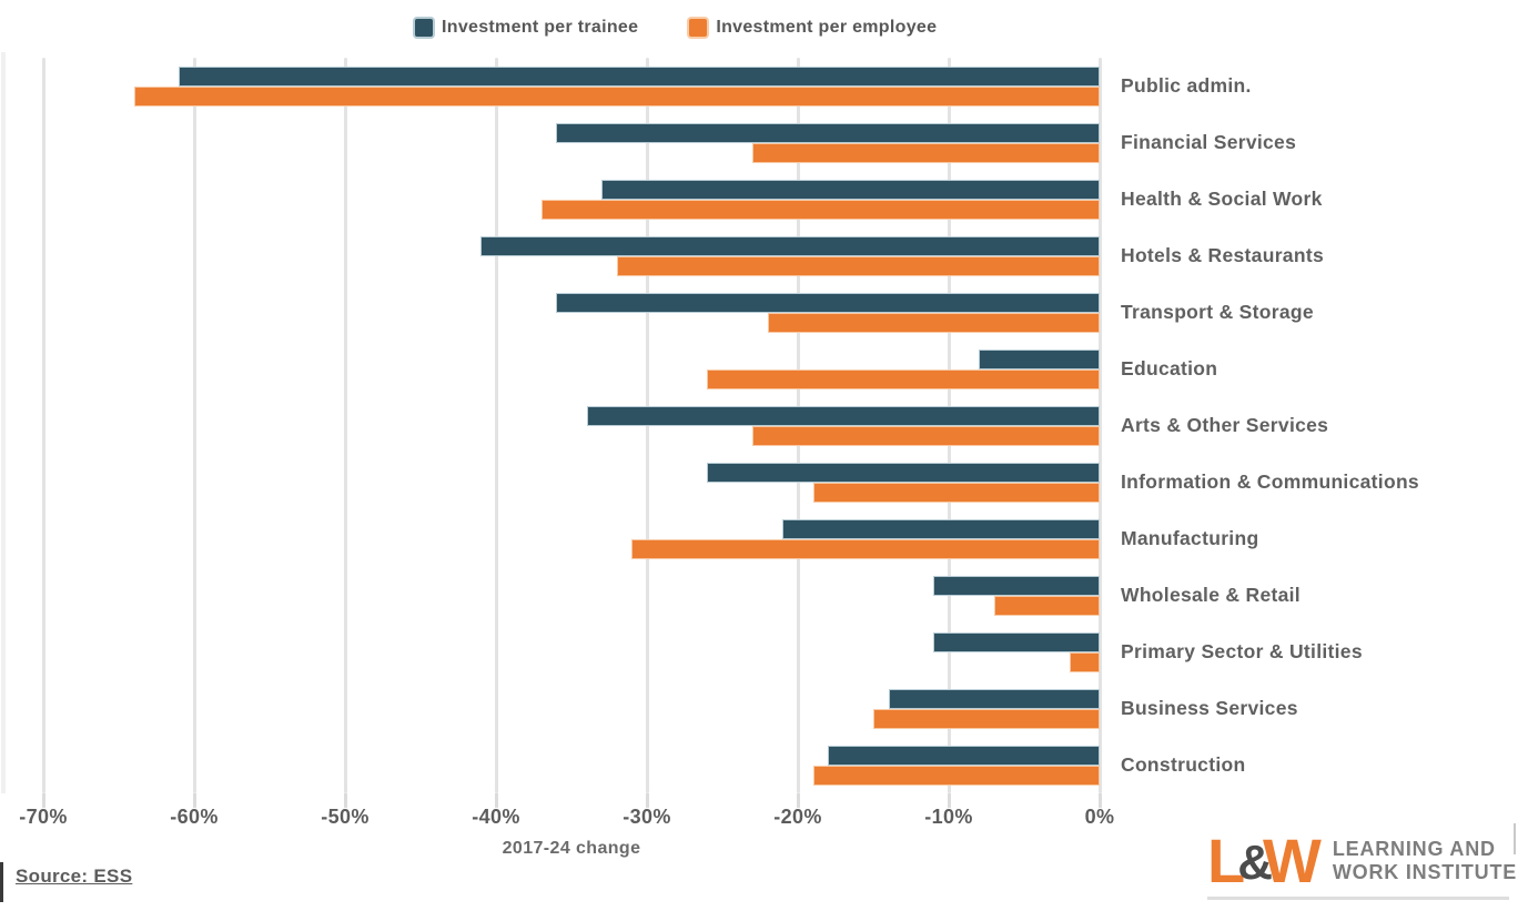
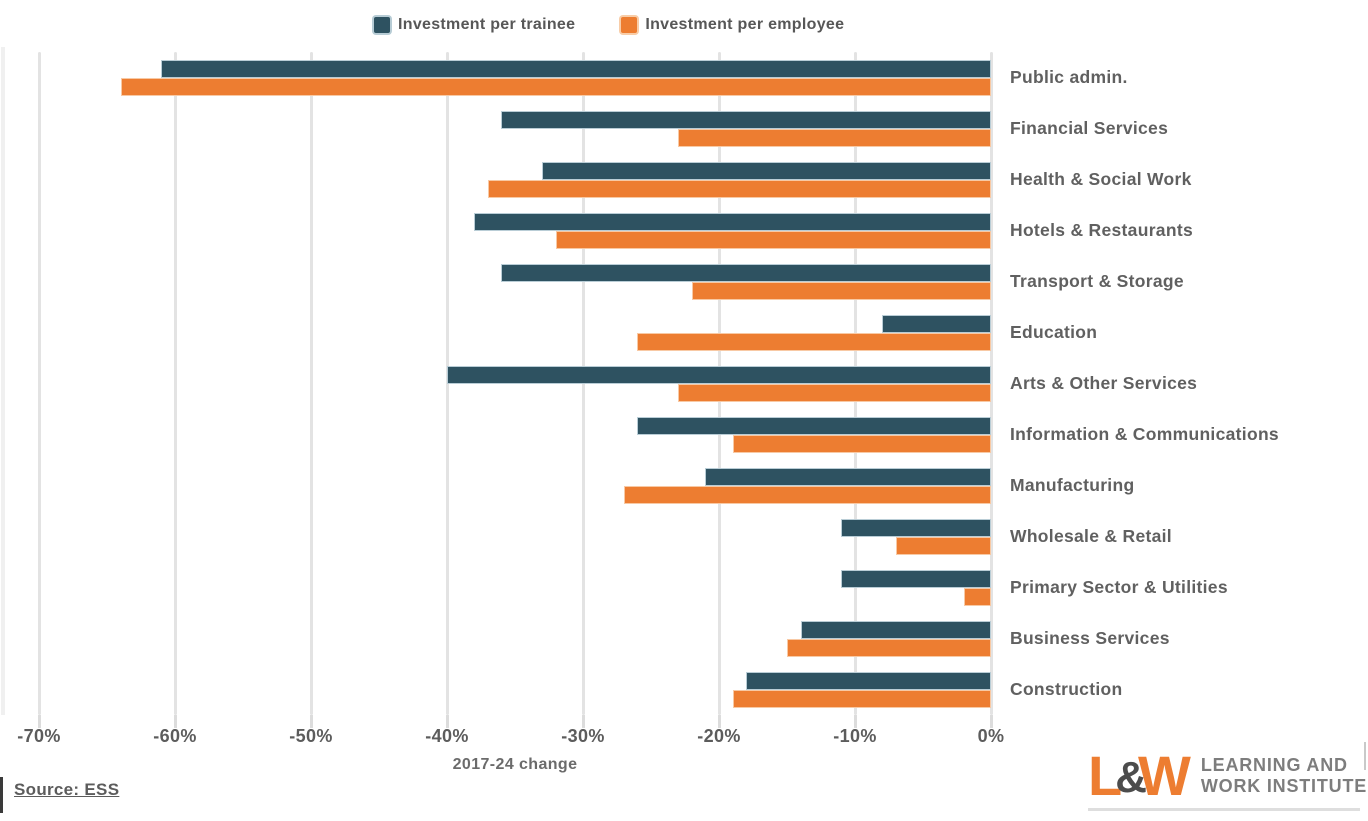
Investment per trainee/Hotels & Restaurants: -41% -> -38%
Investment per trainee/Arts & Other Services: -34% -> -40%
Investment per employee/Manufacturing: -31% -> -27%
